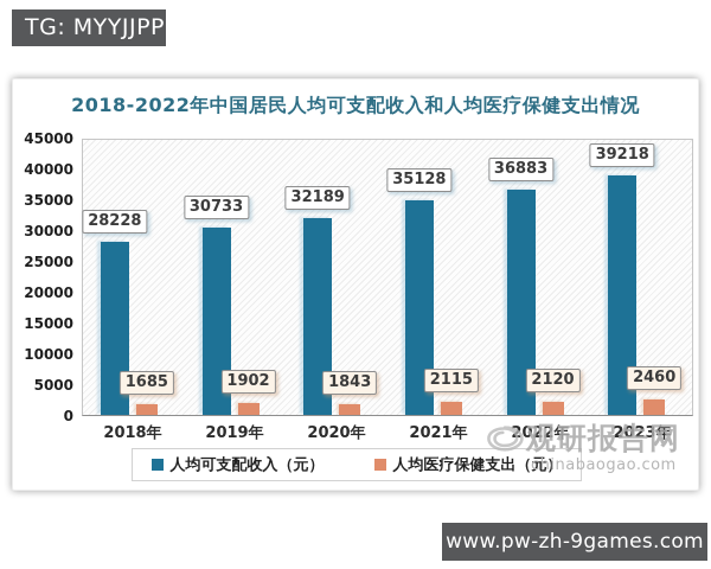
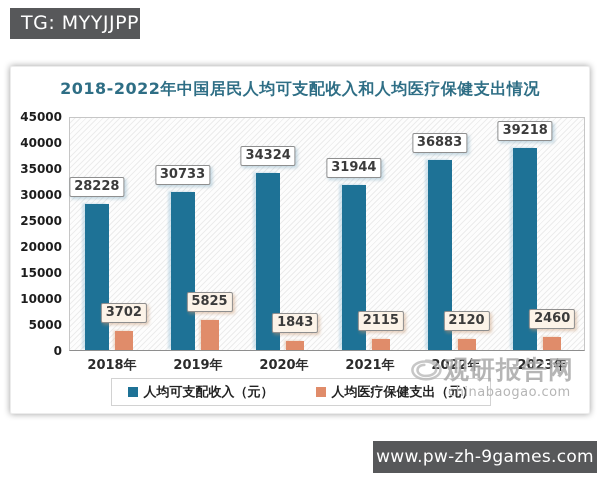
人均医疗保健支出（元）/2018年: 1685 -> 3702
人均医疗保健支出（元）/2019年: 1902 -> 5825
人均可支配收入（元）/2020年: 32189 -> 34324
人均可支配收入（元）/2021年: 35128 -> 31944
